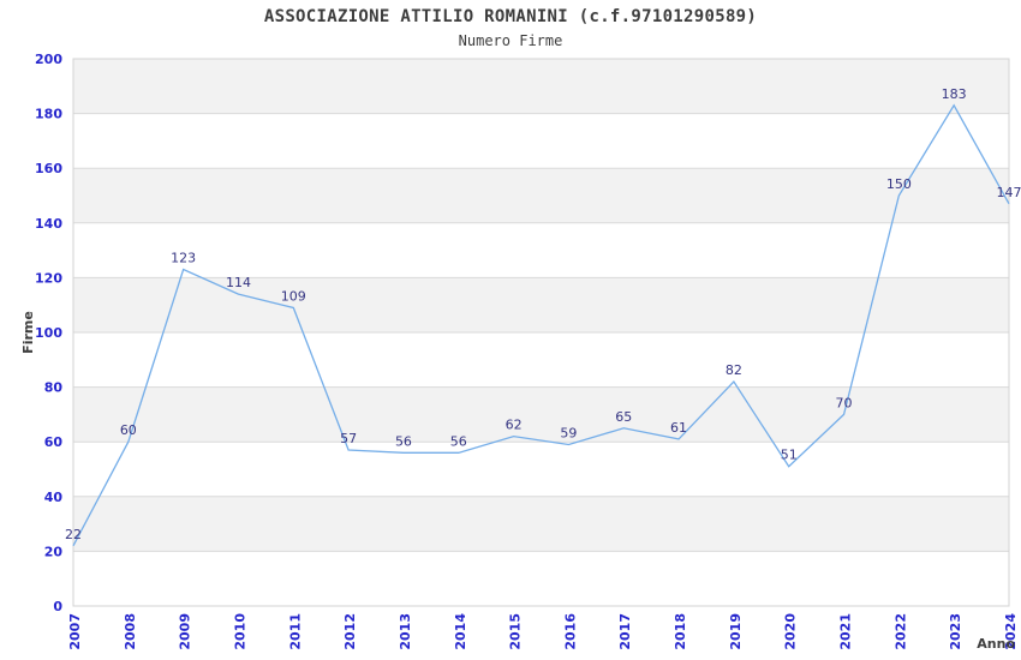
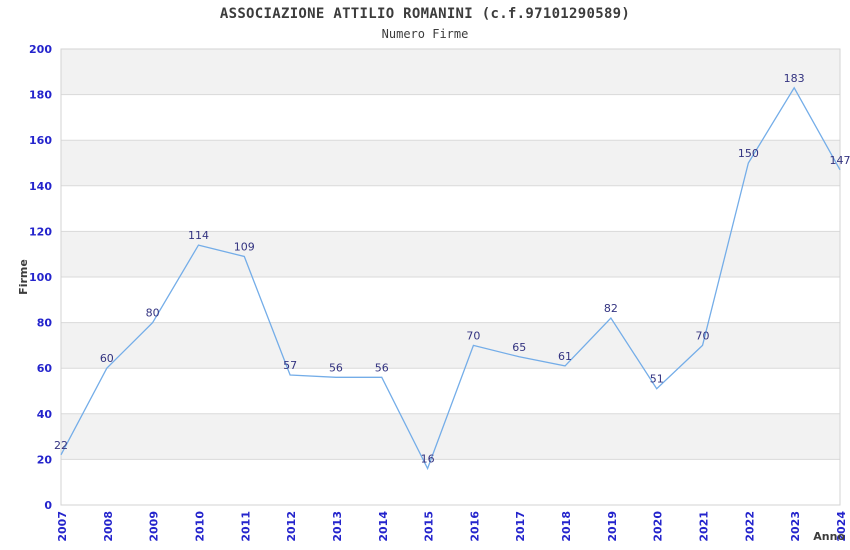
2009: 123 -> 80
2015: 62 -> 16
2016: 59 -> 70
